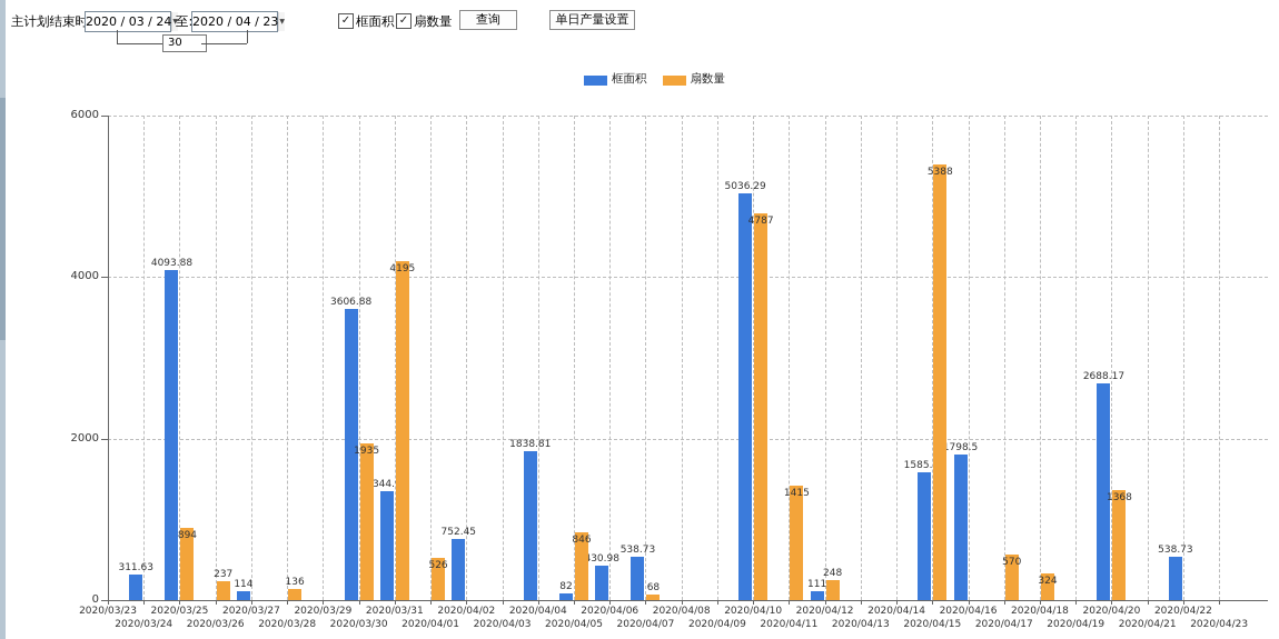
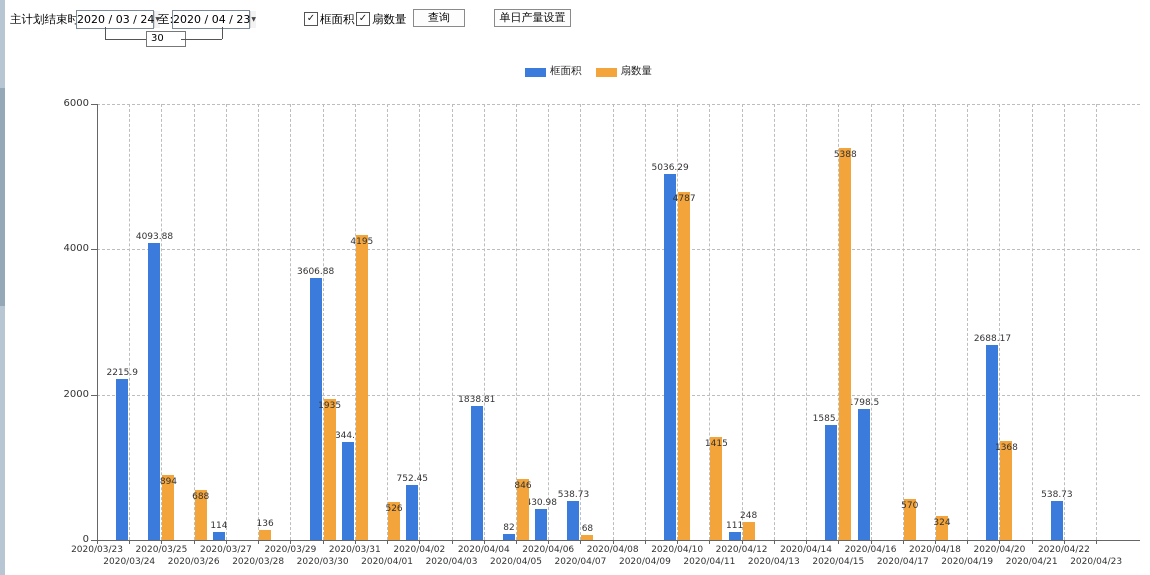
框面积/2020/03/24: 311.63 -> 2215.9
扇数量/2020/03/26: 237 -> 688
